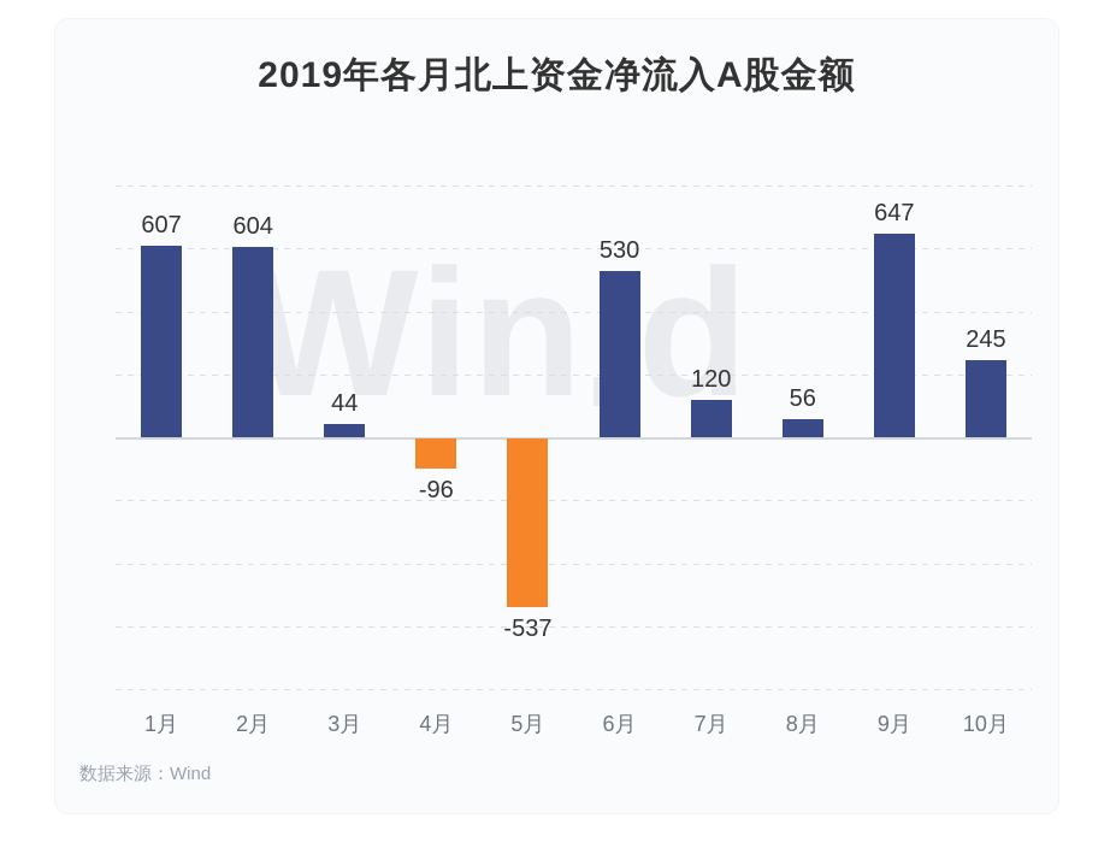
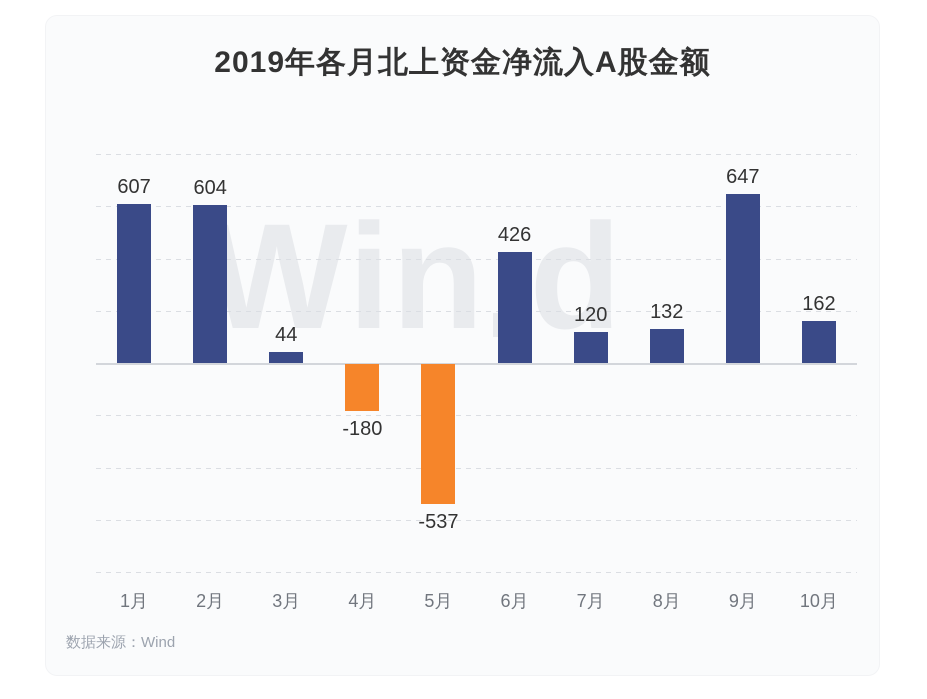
4月: -96 -> -180
6月: 530 -> 426
8月: 56 -> 132
10月: 245 -> 162
